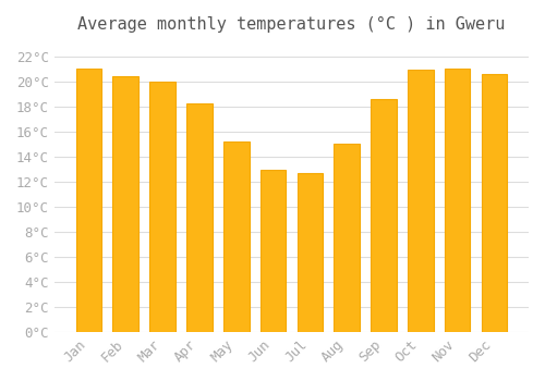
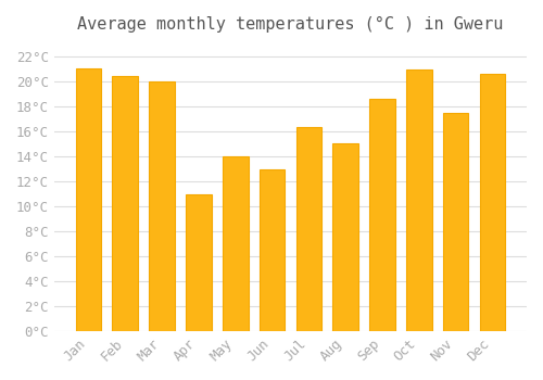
Apr: 18.3°C -> 11.0°C
May: 15.2°C -> 14.0°C
Jul: 12.7°C -> 16.4°C
Nov: 21.1°C -> 17.5°C
